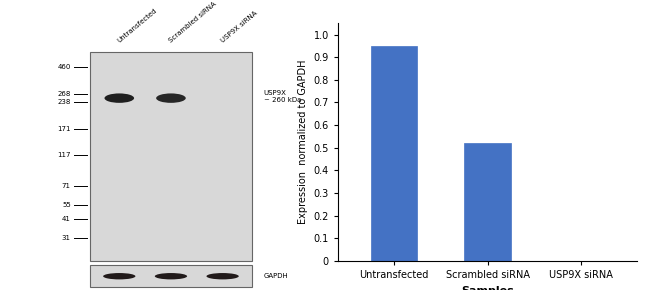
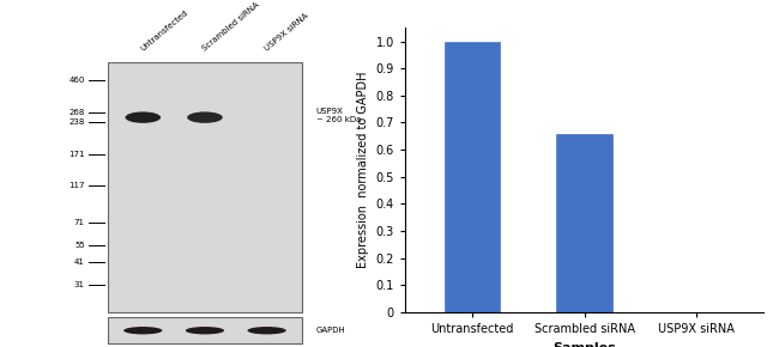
Untransfected: 0.95 -> 1.00
Scrambled siRNA: 0.52 -> 0.66
